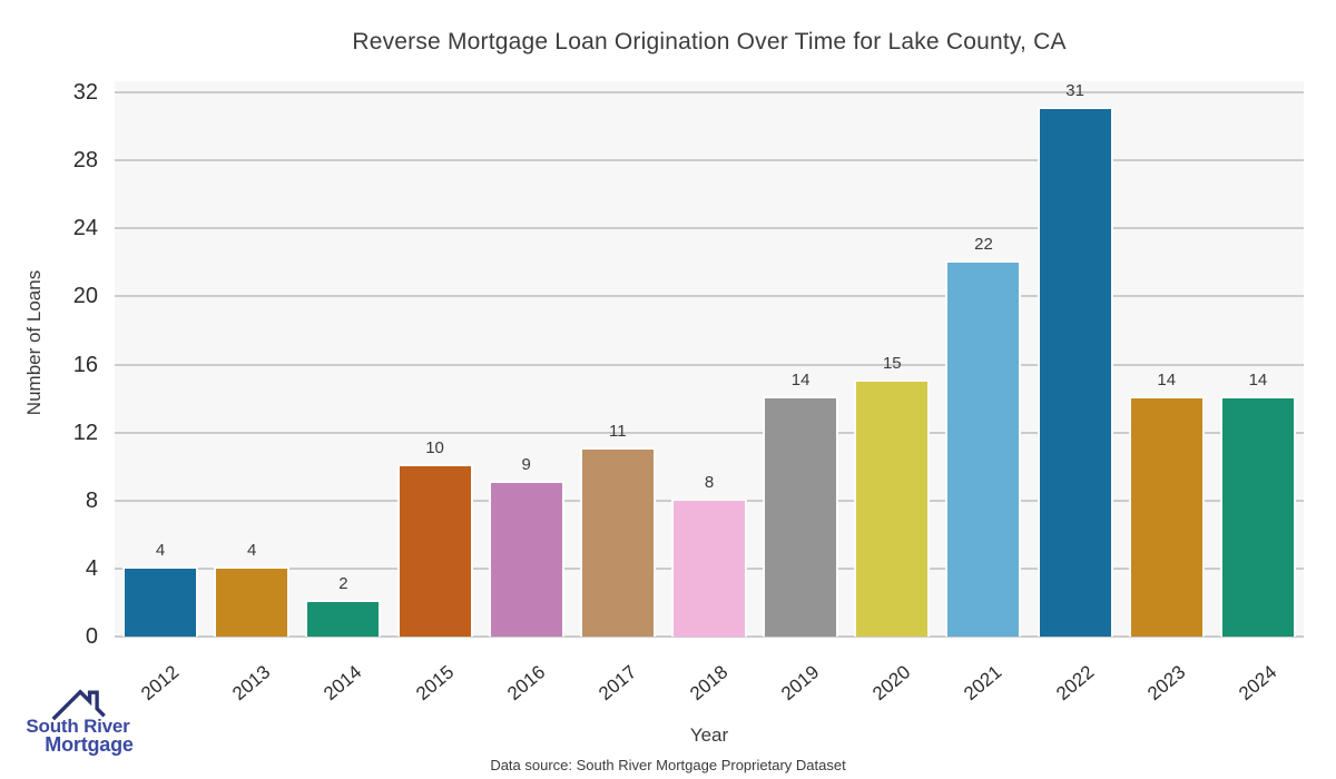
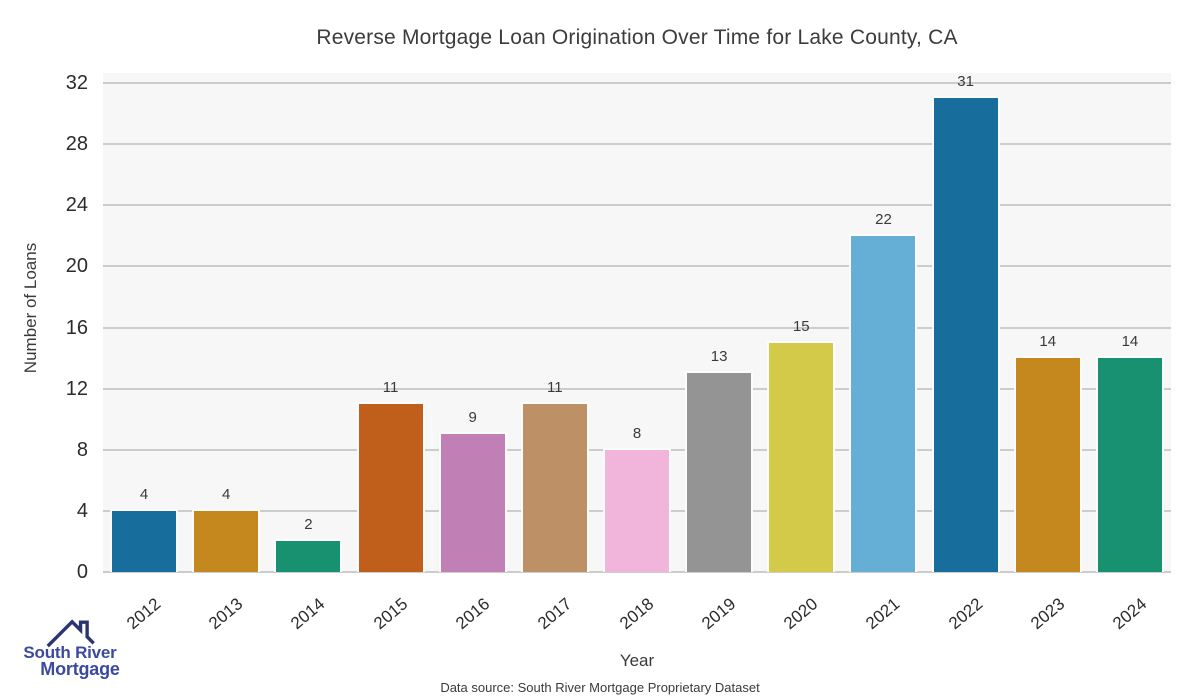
2015: 10 -> 11
2019: 14 -> 13
